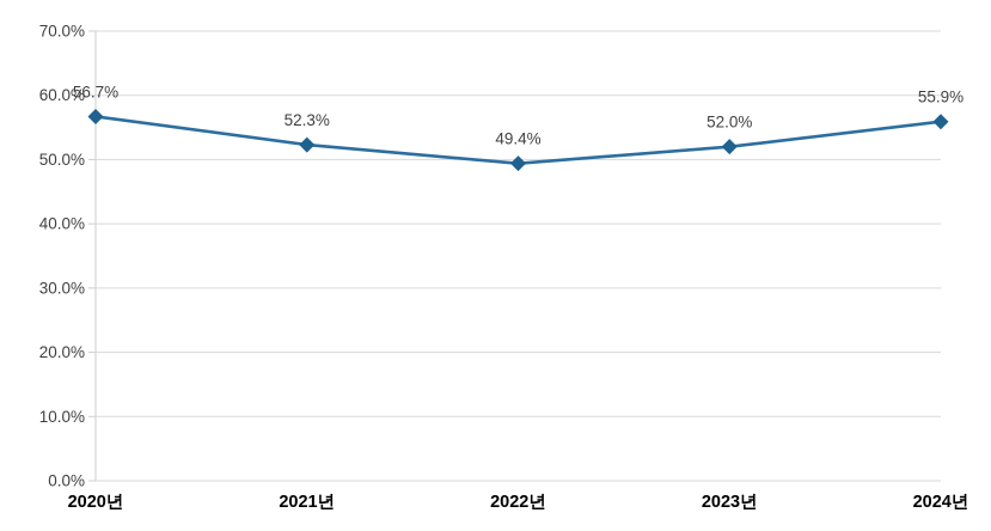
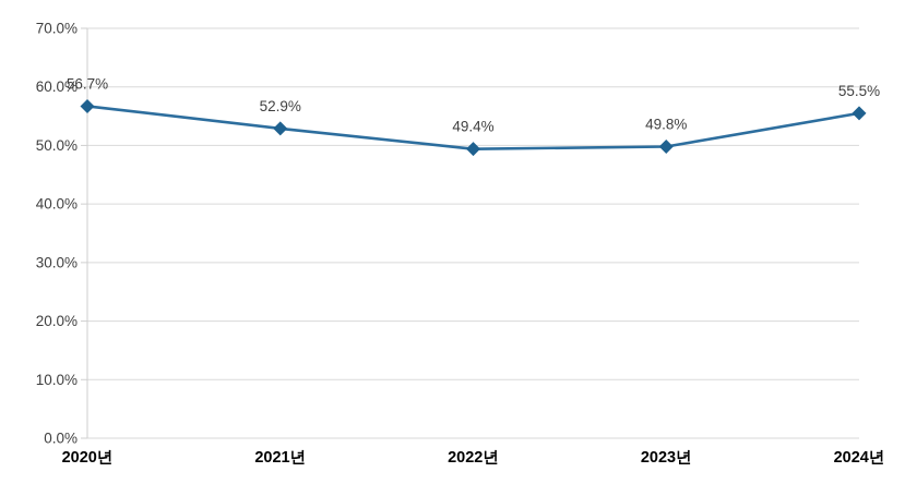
2021년: 52.3% -> 52.9%
2023년: 52.0% -> 49.8%
2024년: 55.9% -> 55.5%
